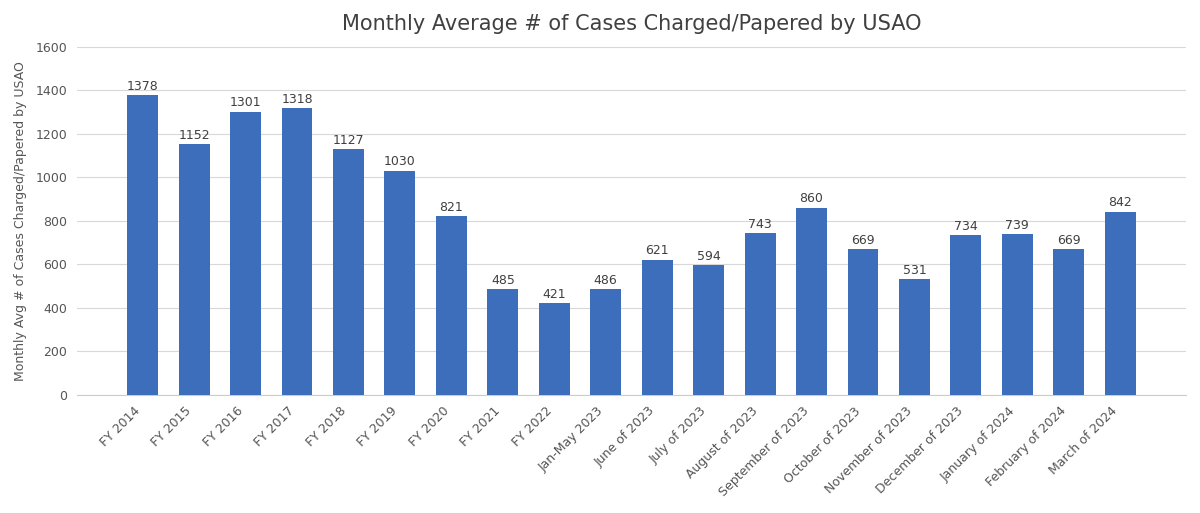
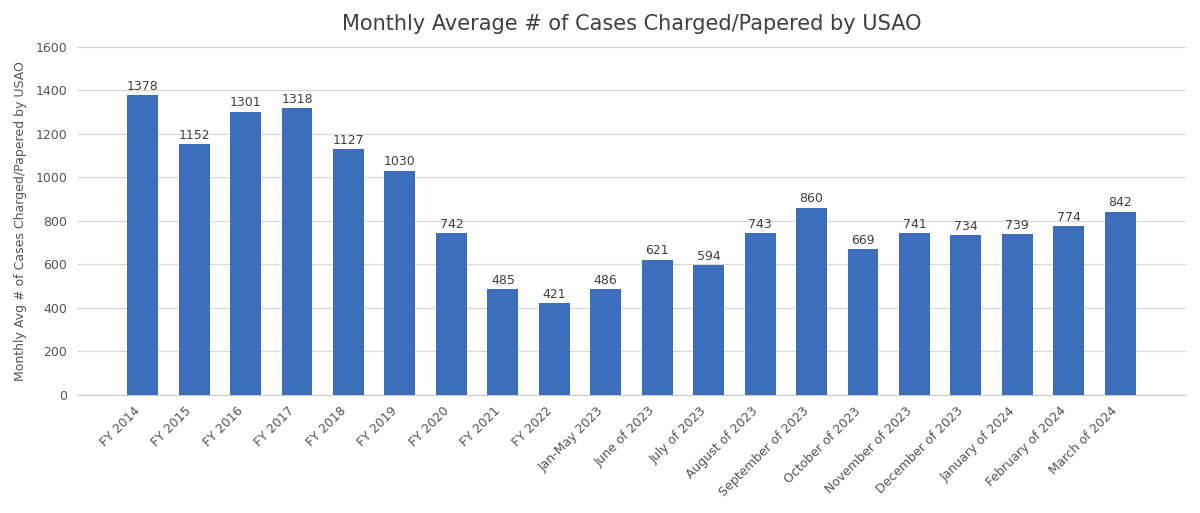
FY 2020: 821 -> 742
November of 2023: 531 -> 741
February of 2024: 669 -> 774
